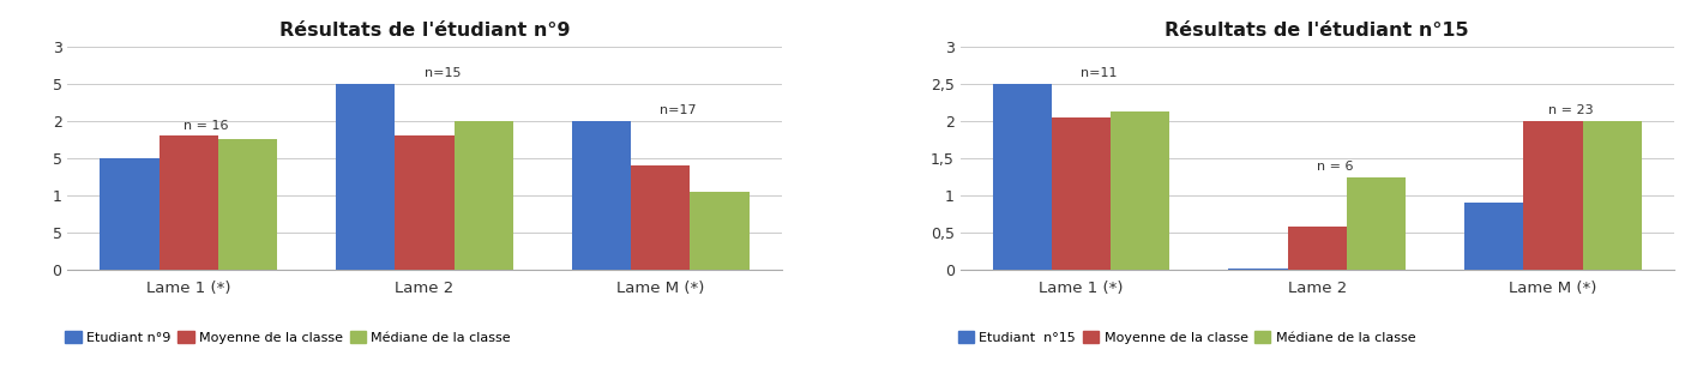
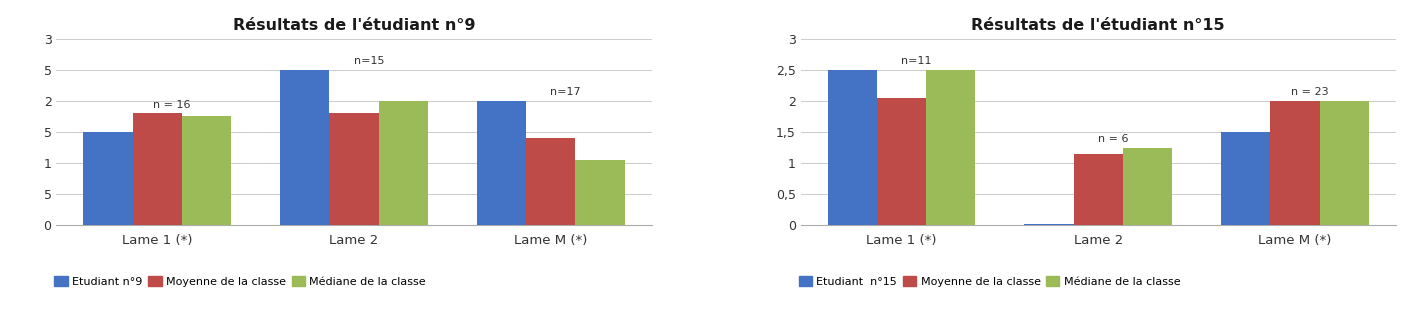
Résultats de l'étudiant n°15/Médiane de la classe/Lame 1 (*): 2,12 -> 2,50
Résultats de l'étudiant n°15/Moyenne de la classe/Lame 2: 0,58 -> 1,15
Résultats de l'étudiant n°15/Etudiant n°15/Lame M (*): 0,90 -> 1,50
